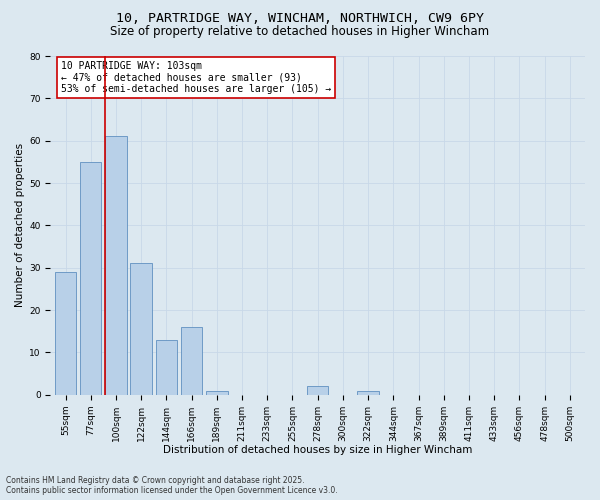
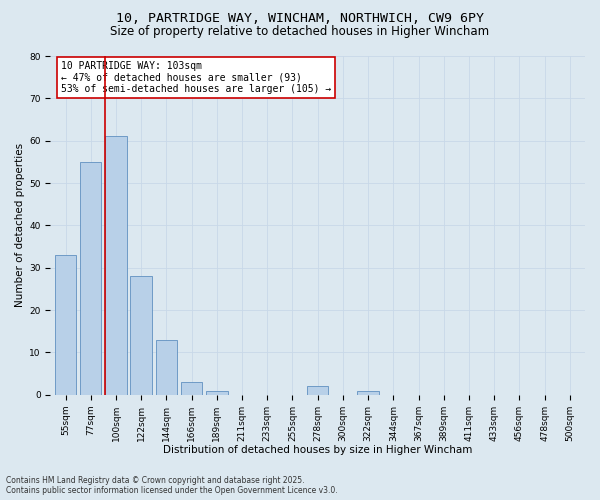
55sqm: 29 -> 33
122sqm: 31 -> 28
166sqm: 16 -> 3
